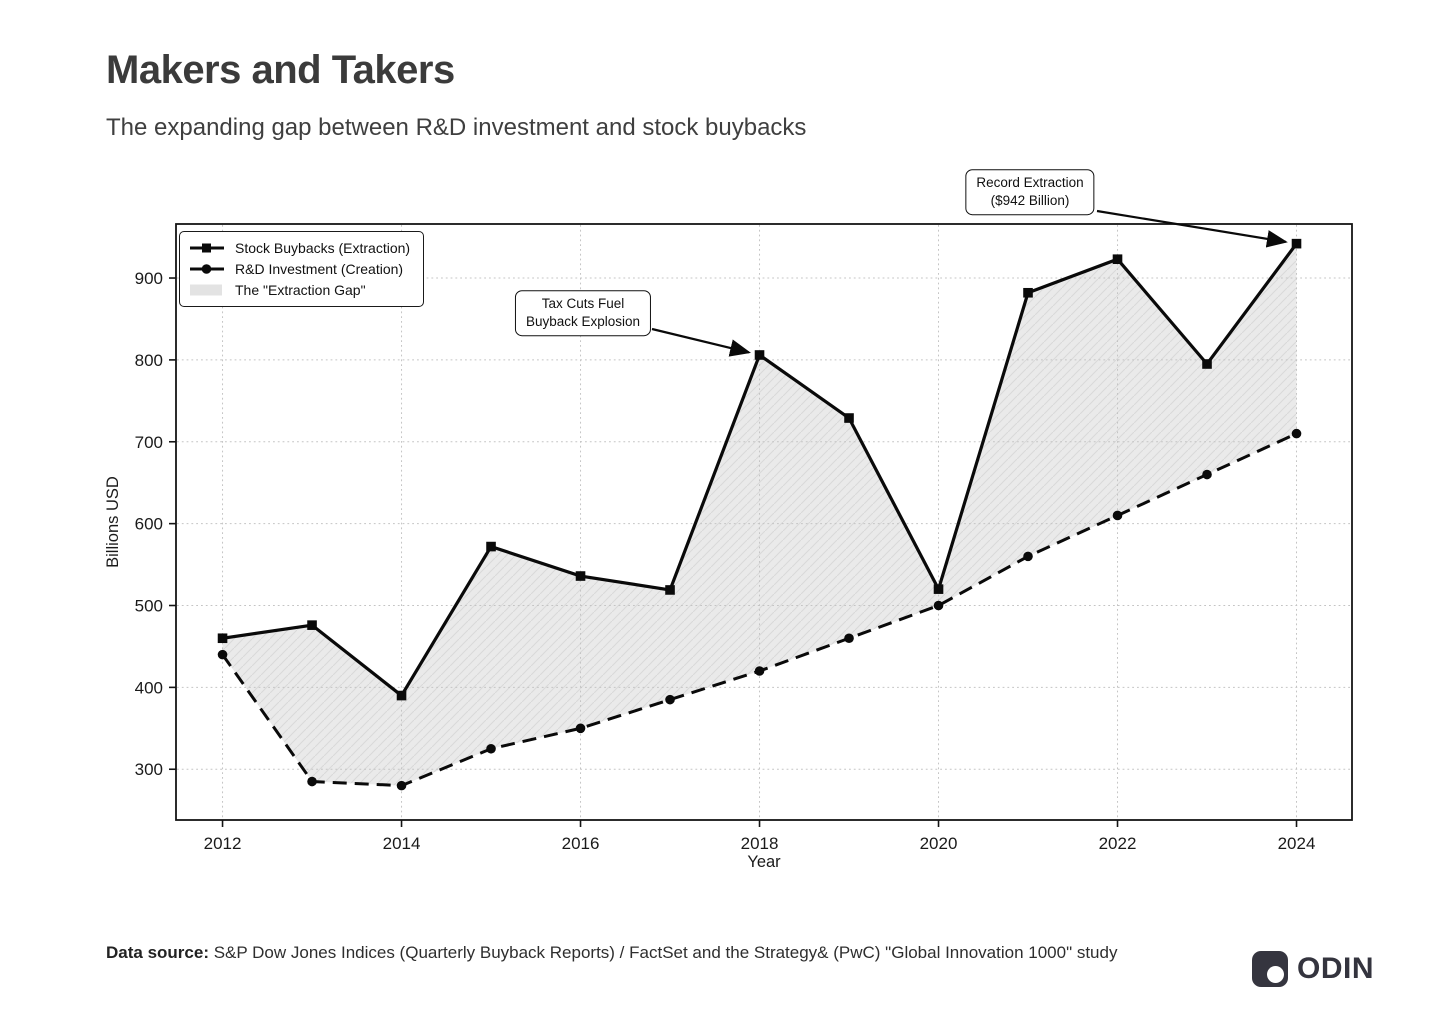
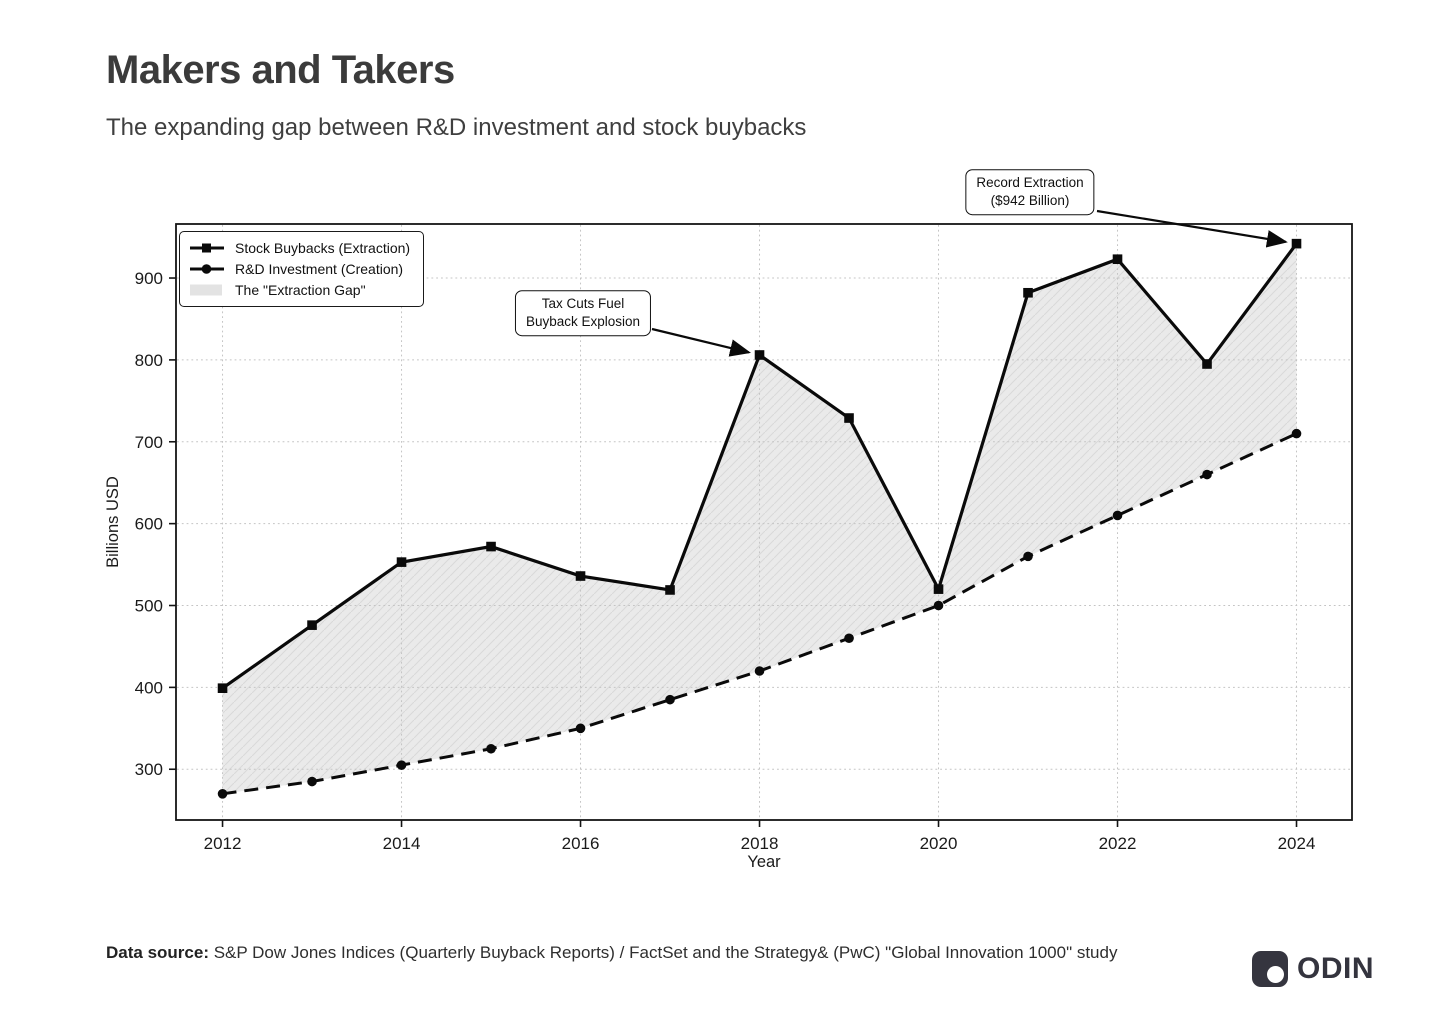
Stock Buybacks (Extraction)/2012: 460 -> 400
R&D Investment (Creation)/2012: 440 -> 270
Stock Buybacks (Extraction)/2014: 390 -> 550
R&D Investment (Creation)/2014: 280 -> 300
